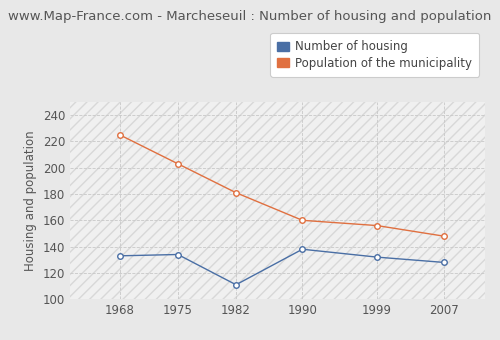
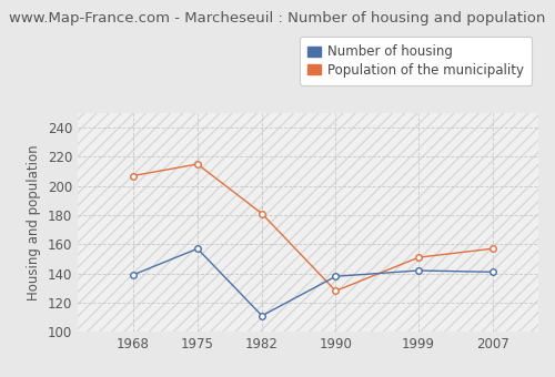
Number of housing/1968: 133 -> 139
Population of the municipality/1968: 225 -> 207
Number of housing/1975: 134 -> 157
Population of the municipality/1975: 203 -> 215
Population of the municipality/1990: 160 -> 128
Number of housing/1999: 132 -> 142
Population of the municipality/1999: 156 -> 151
Number of housing/2007: 128 -> 141
Population of the municipality/2007: 148 -> 157
